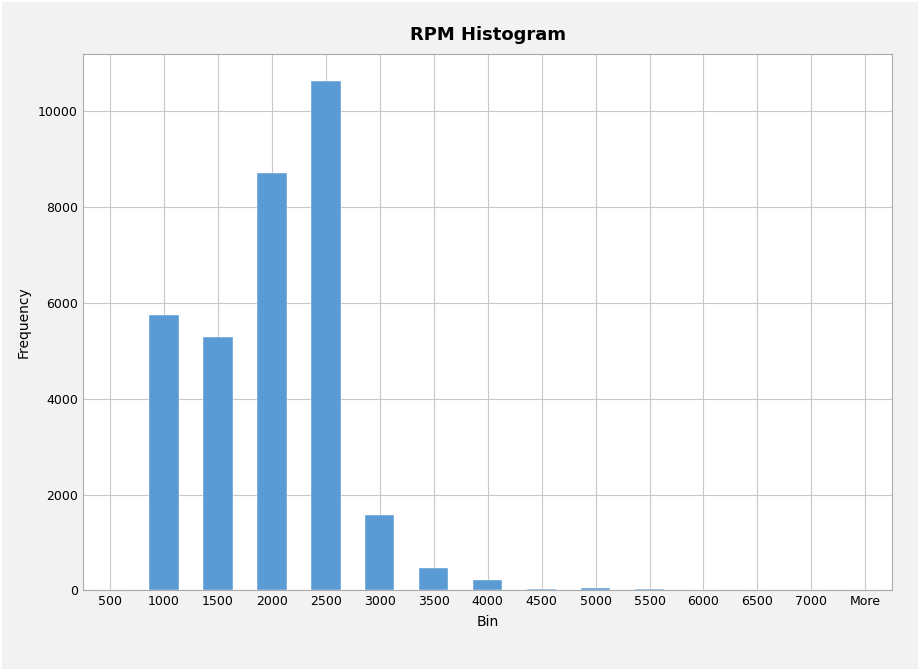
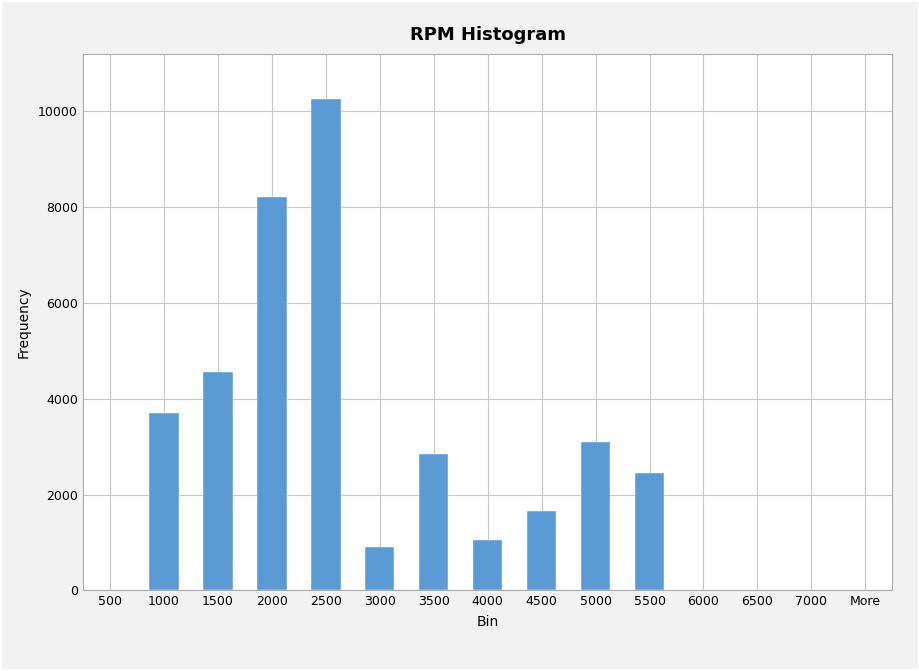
1000: 5750 -> 3700
1500: 5280 -> 4550
2000: 8720 -> 8200
2500: 10620 -> 10250
3000: 1580 -> 900
3500: 460 -> 2850
4000: 220 -> 1050
4500: 30 -> 1650
5000: 50 -> 3100
5500: 40 -> 2450
